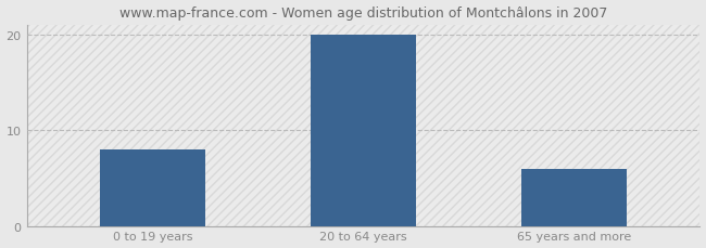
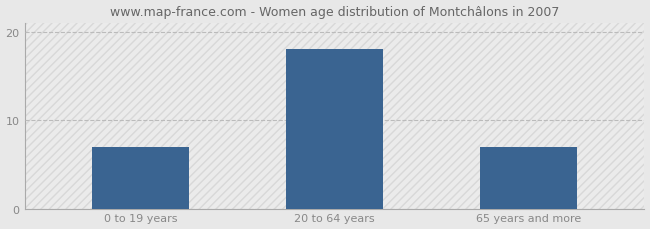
0 to 19 years: 8 -> 7
20 to 64 years: 20 -> 18
65 years and more: 6 -> 7
